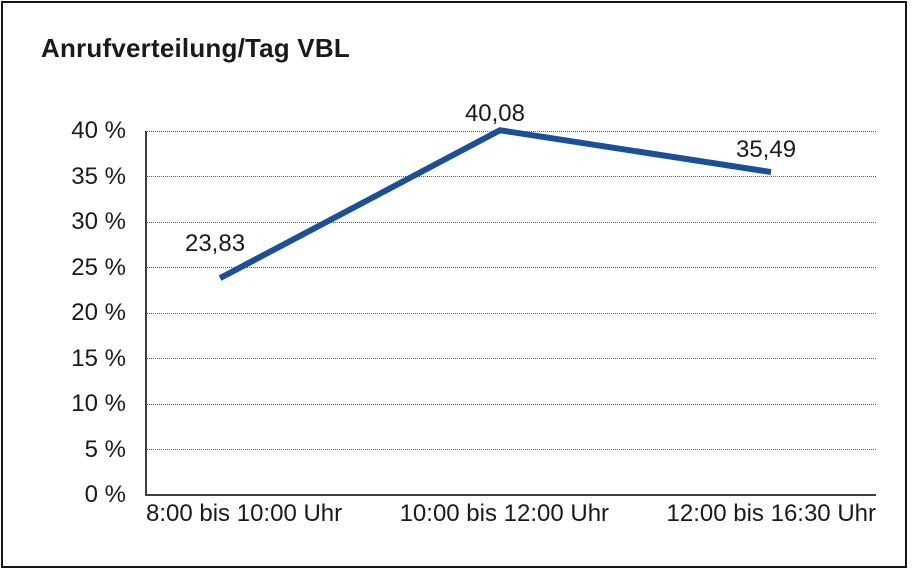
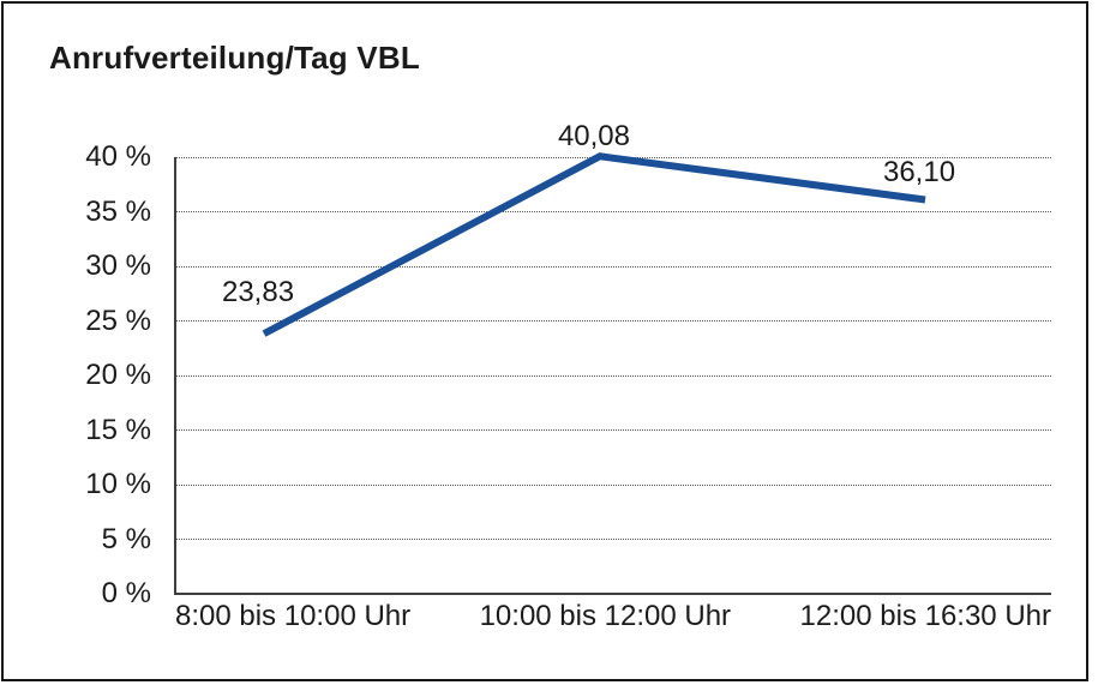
12:00 bis 16:30 Uhr: 35,49 -> 36,10
